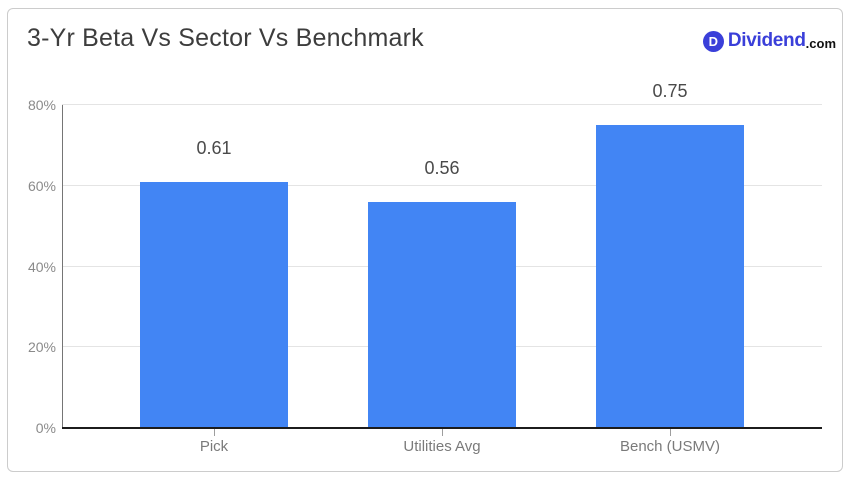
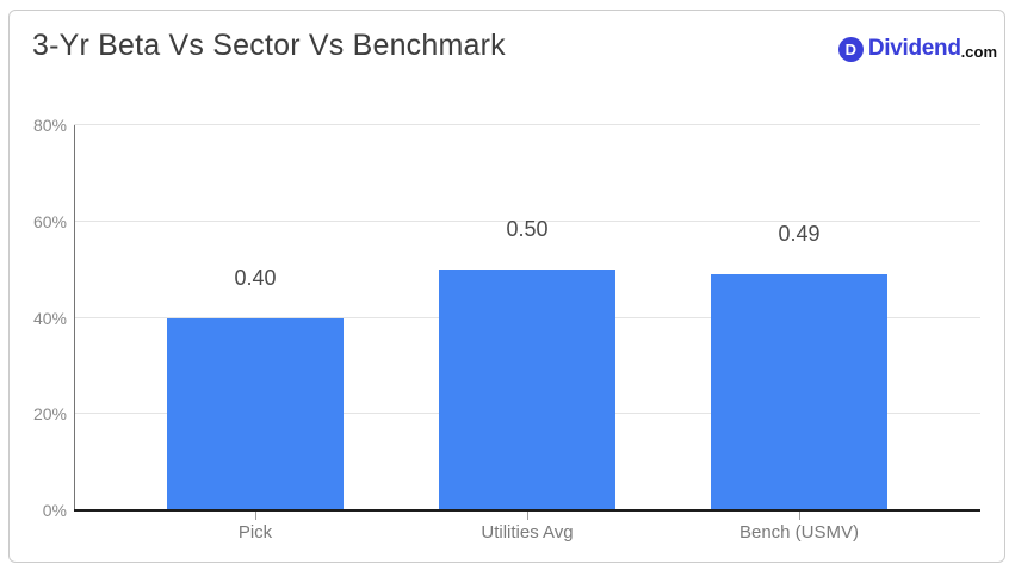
Pick: 0.61 -> 0.40
Utilities Avg: 0.56 -> 0.50
Bench (USMV): 0.75 -> 0.49
